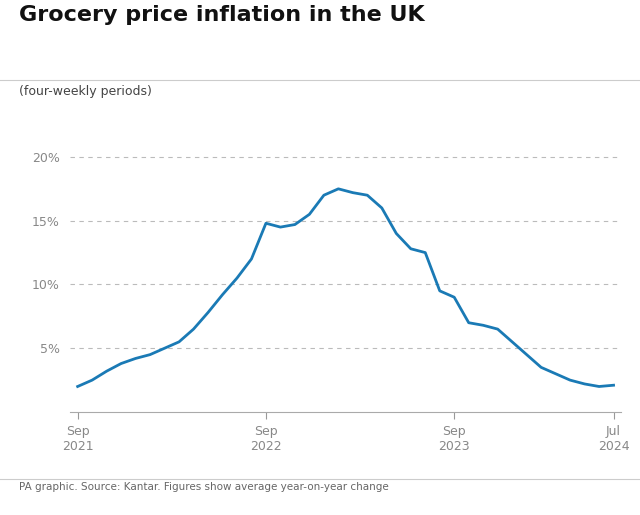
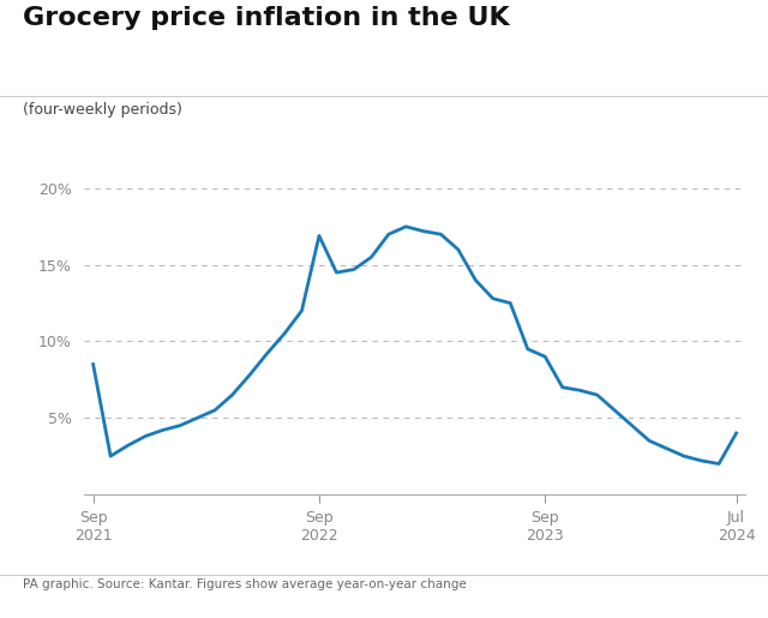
Sep 2021: 2.0% -> 8.5%
Sep 2022: 14.8% -> 16.9%
Jul 2024: 2.1% -> 4.0%
